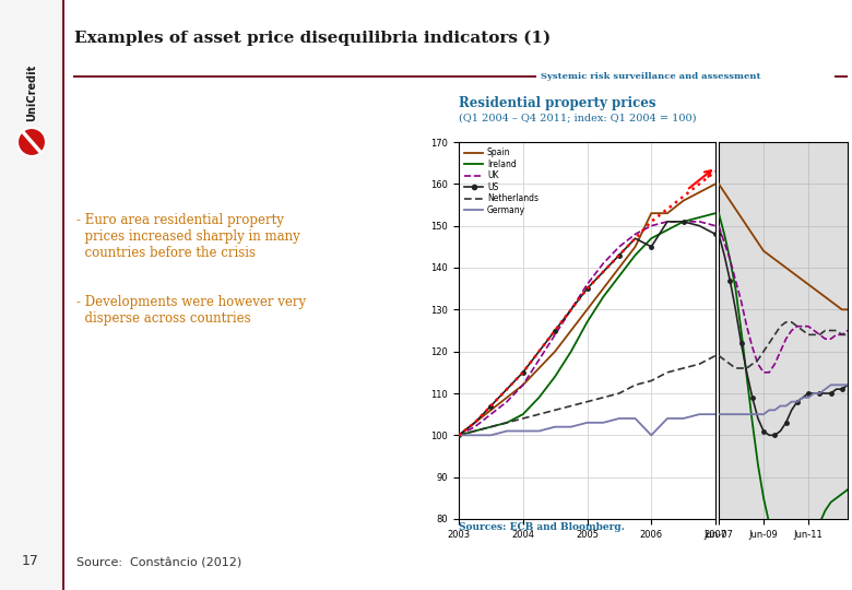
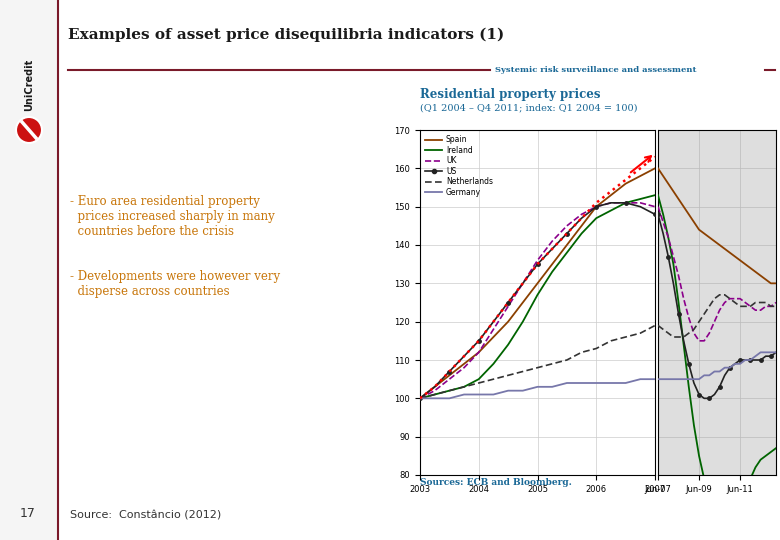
Spain/2006: 153 -> 150
US/2006: 145 -> 150
Germany/2006: 100 -> 104
